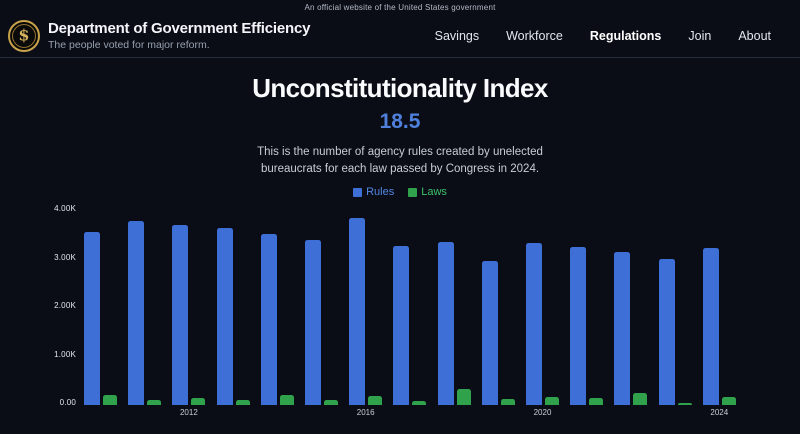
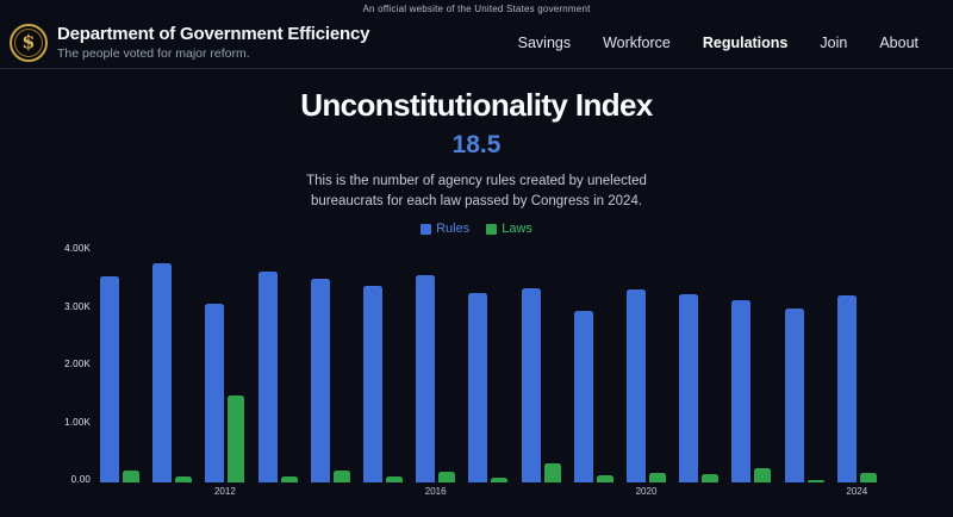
Rules/2012: 3.7K -> 3.1K
Laws/2012: 0.1K -> 1.5K
Rules/2016: 3.9K -> 3.6K
